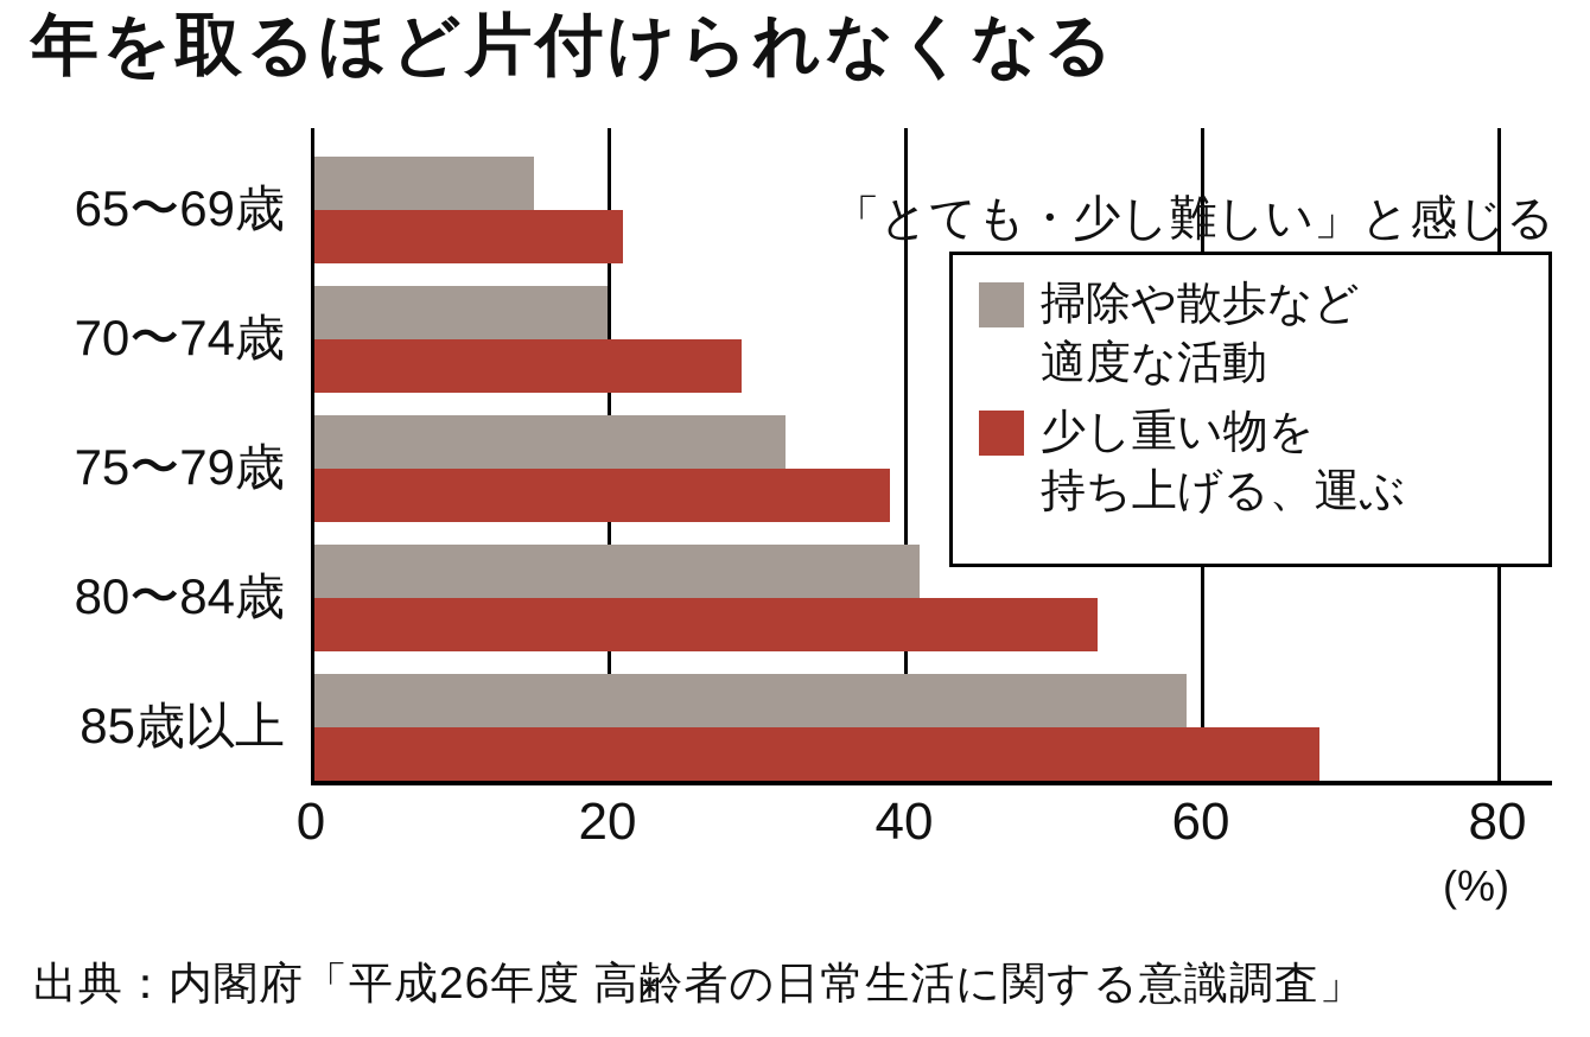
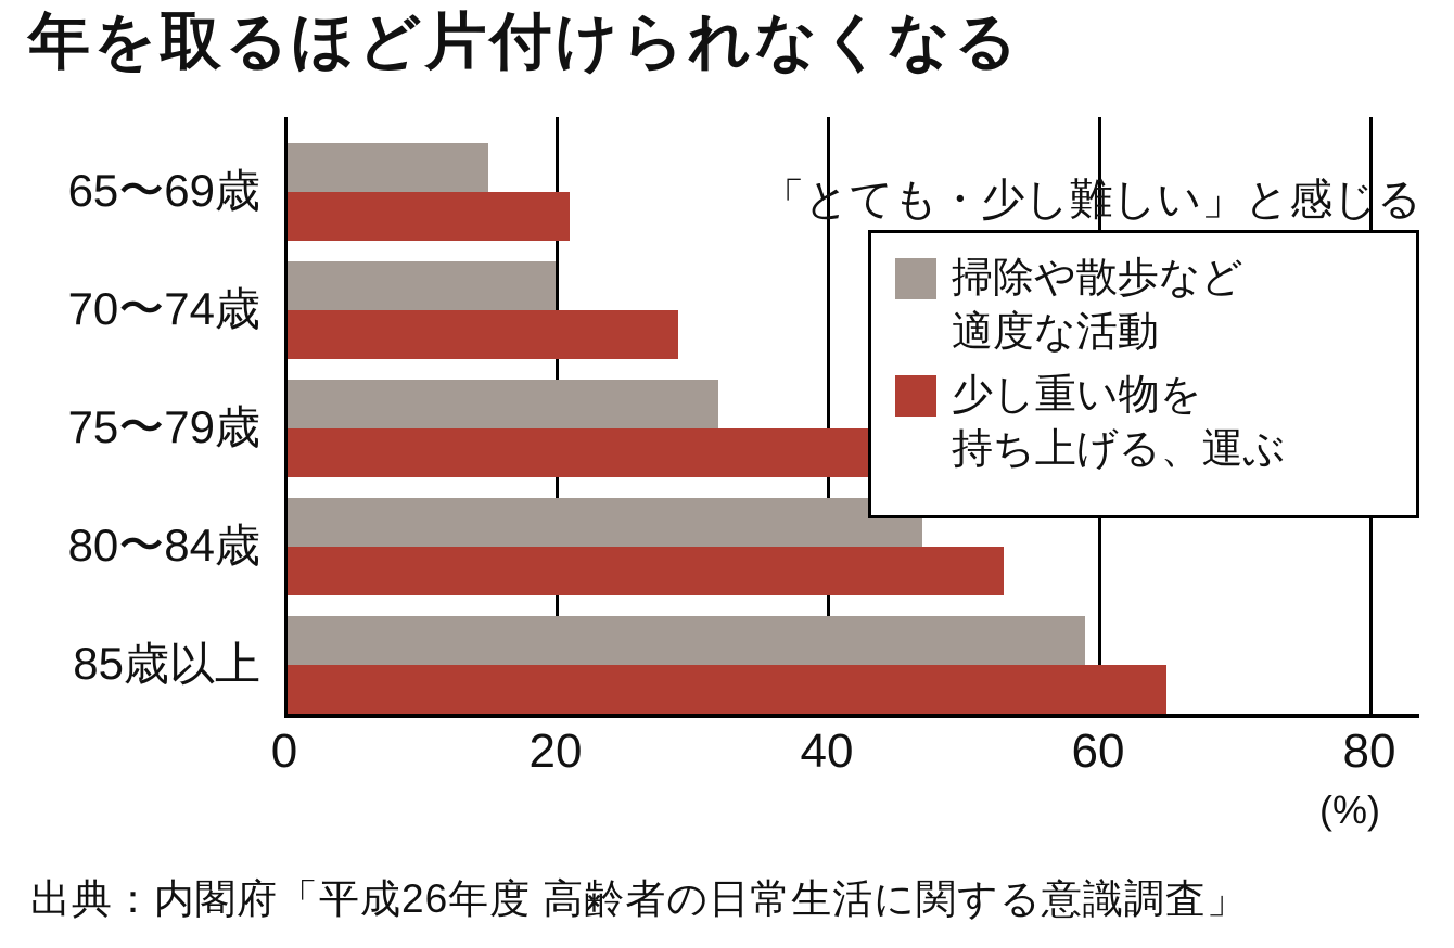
少し重い物を持ち上げる、運ぶ/75〜79歳: 39 -> 59
掃除や散歩など適度な活動/80〜84歳: 41 -> 47
少し重い物を持ち上げる、運ぶ/85歳以上: 68 -> 65
